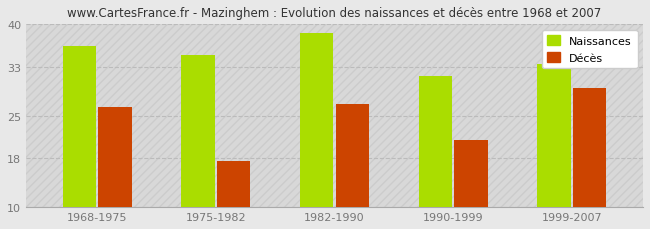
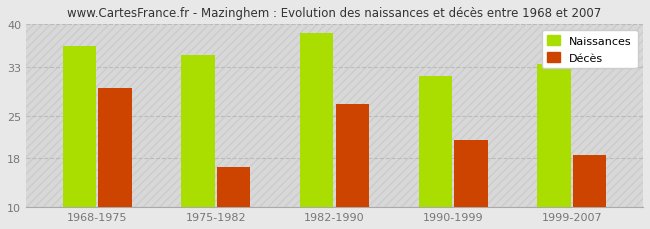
Décès/1968-1975: 26.5 -> 29.6
Décès/1975-1982: 17.5 -> 16.6
Décès/1999-2007: 29.5 -> 18.6
